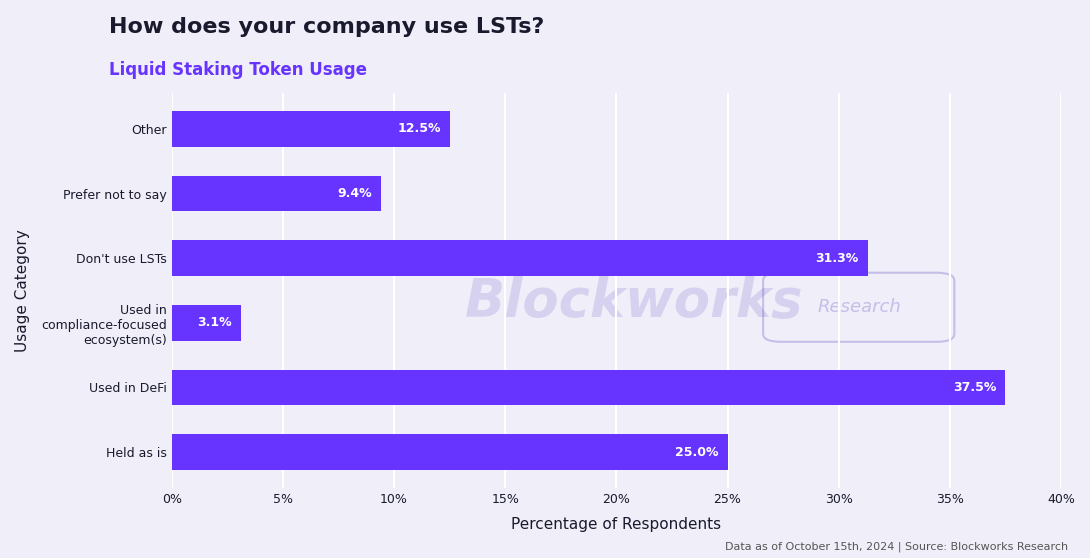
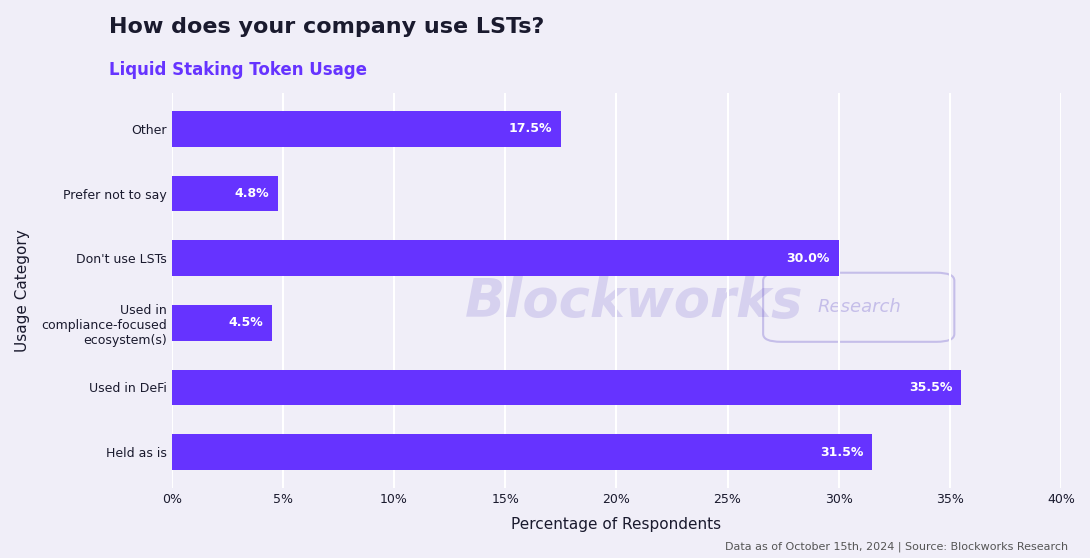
Other: 12.5% -> 17.5%
Prefer not to say: 9.4% -> 4.8%
Don't use LSTs: 31.3% -> 30.0%
Used in compliance-focused ecosystem(s): 3.1% -> 4.5%
Used in DeFi: 37.5% -> 35.5%
Held as is: 25.0% -> 31.5%
